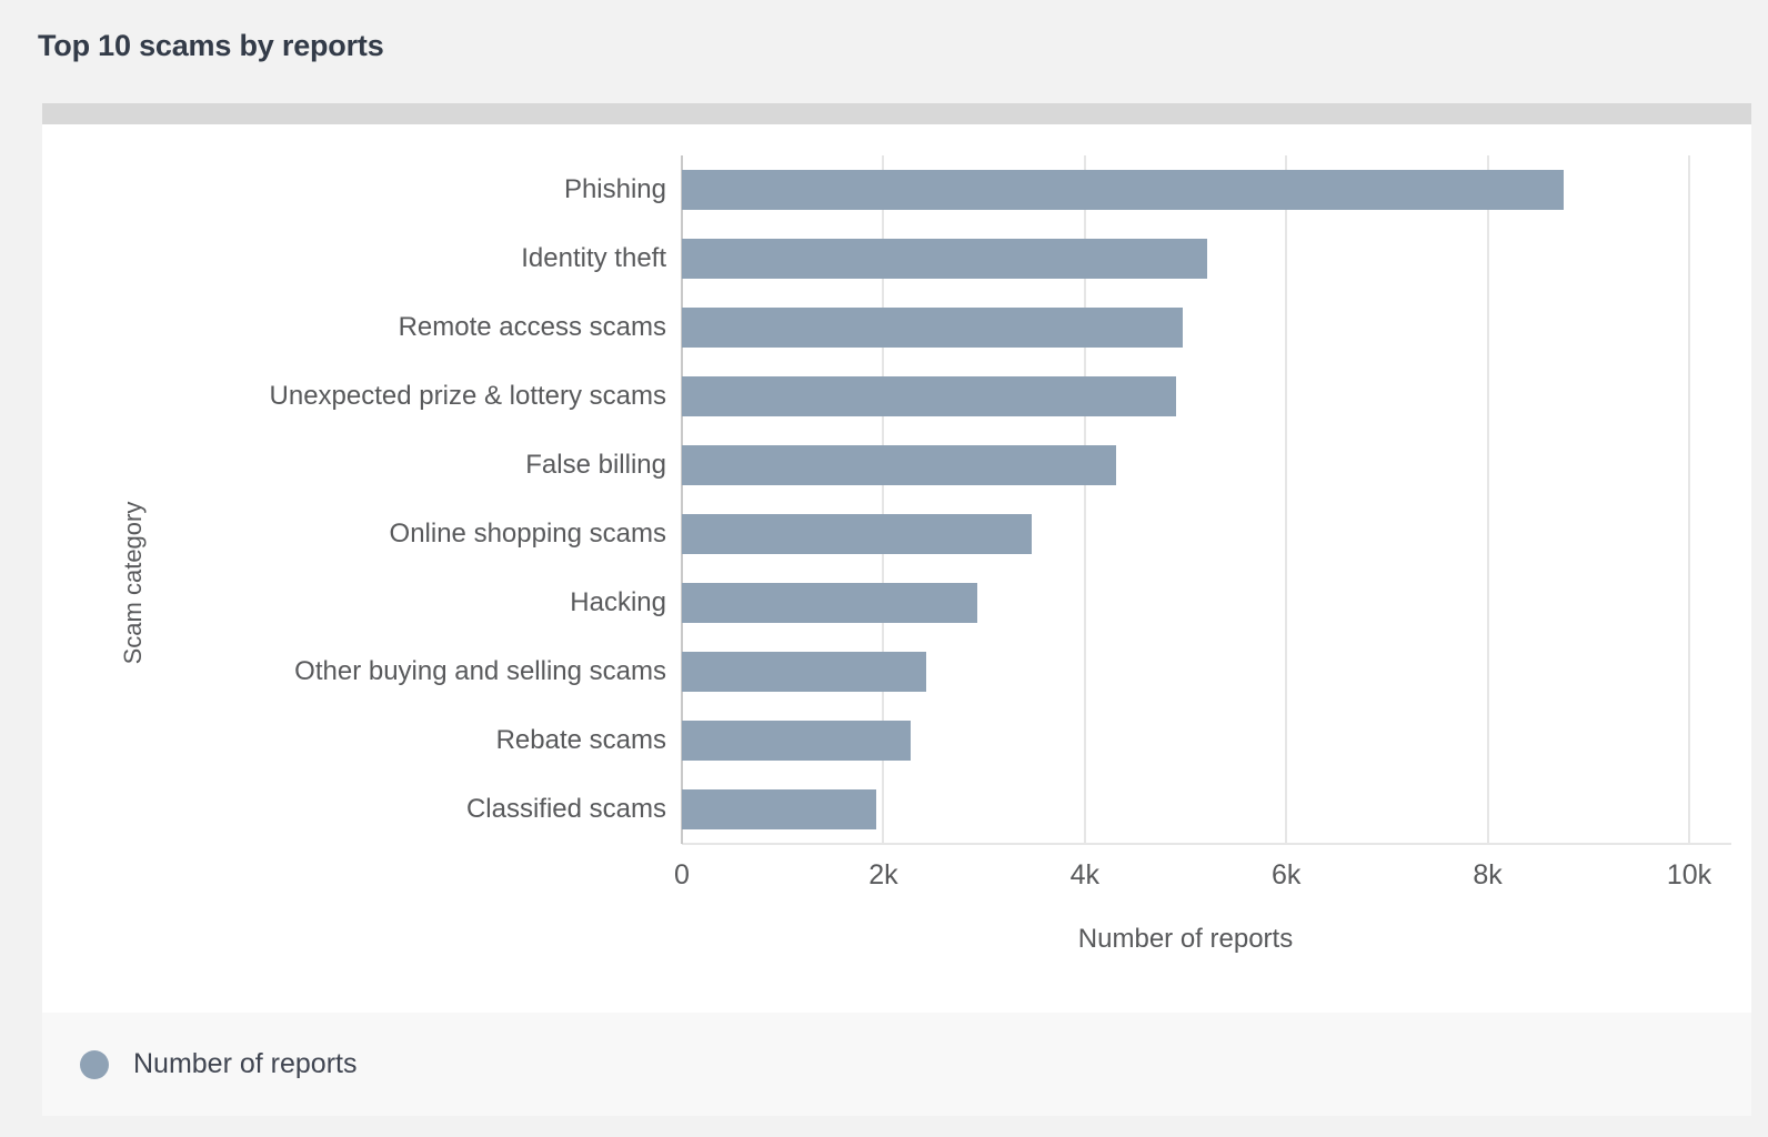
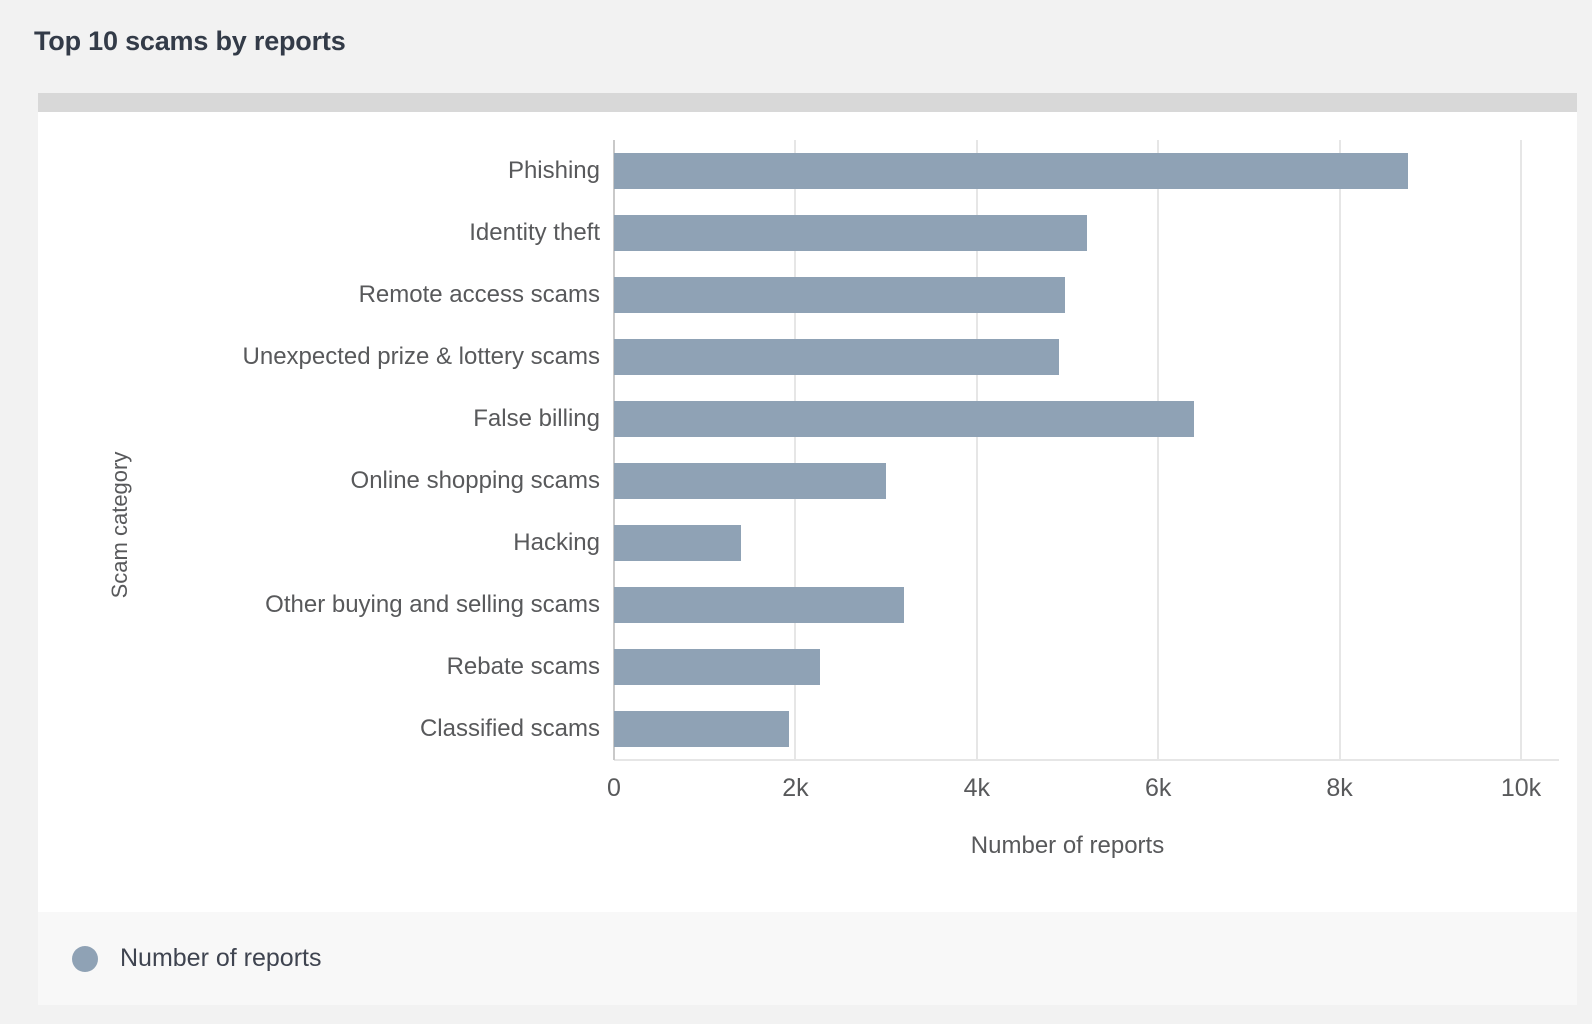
False billing: 4.3k -> 6.4k
Online shopping scams: 3.5k -> 3.0k
Hacking: 2.9k -> 1.4k
Other buying and selling scams: 2.4k -> 3.2k
